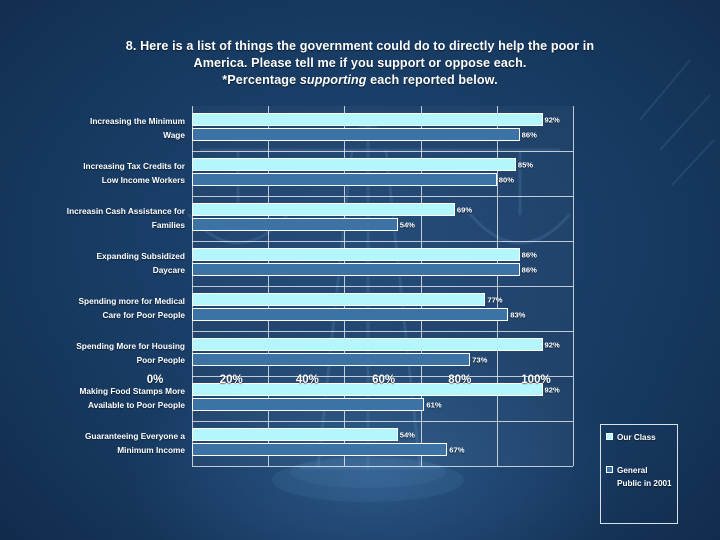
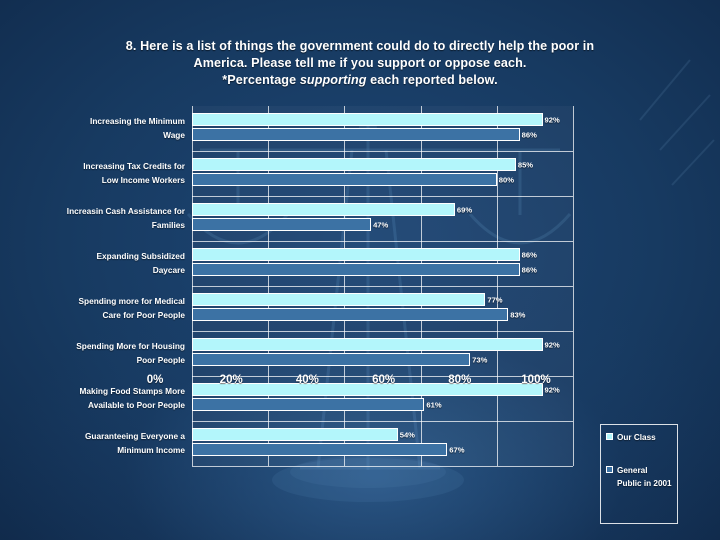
General Public in 2001/Increasin Cash Assistance for Families: 54% -> 47%
